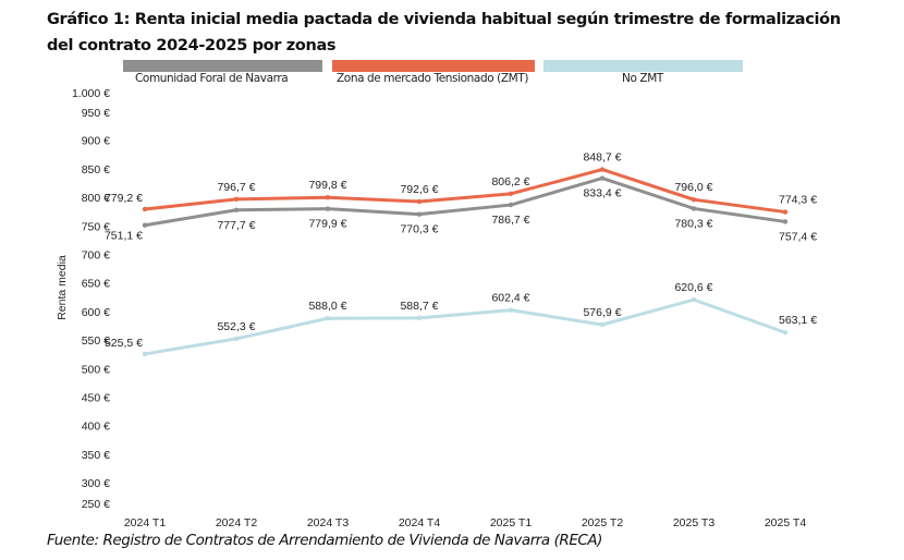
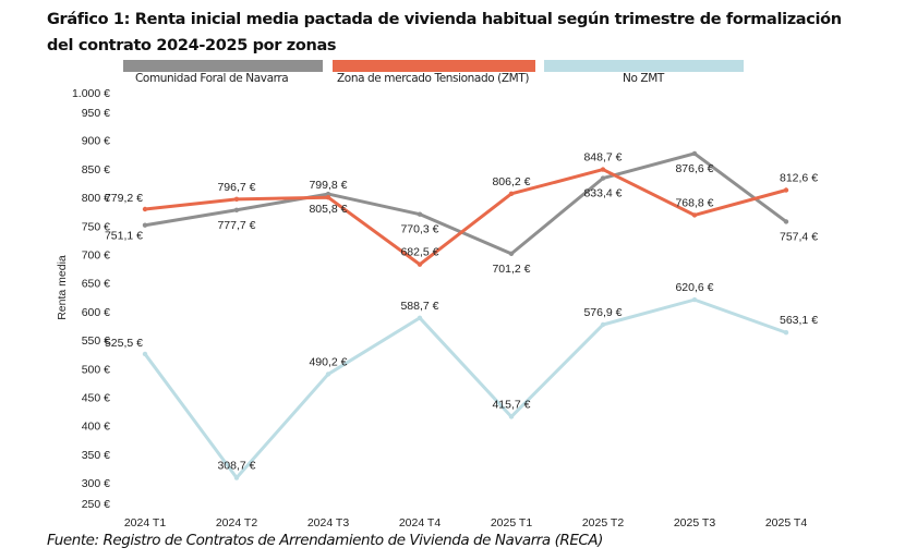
No ZMT/2024 T2: 552,3 -> 308,7
Comunidad Foral de Navarra/2024 T3: 779,9 -> 805,8
No ZMT/2024 T3: 588,0 -> 490,2
Zona de mercado Tensionado (ZMT)/2024 T4: 792,6 -> 682,5
Comunidad Foral de Navarra/2025 T1: 786,7 -> 701,2
No ZMT/2025 T1: 602,4 -> 415,7
Comunidad Foral de Navarra/2025 T3: 780,3 -> 876,6
Zona de mercado Tensionado (ZMT)/2025 T3: 796,0 -> 768,8
Zona de mercado Tensionado (ZMT)/2025 T4: 774,3 -> 812,6
